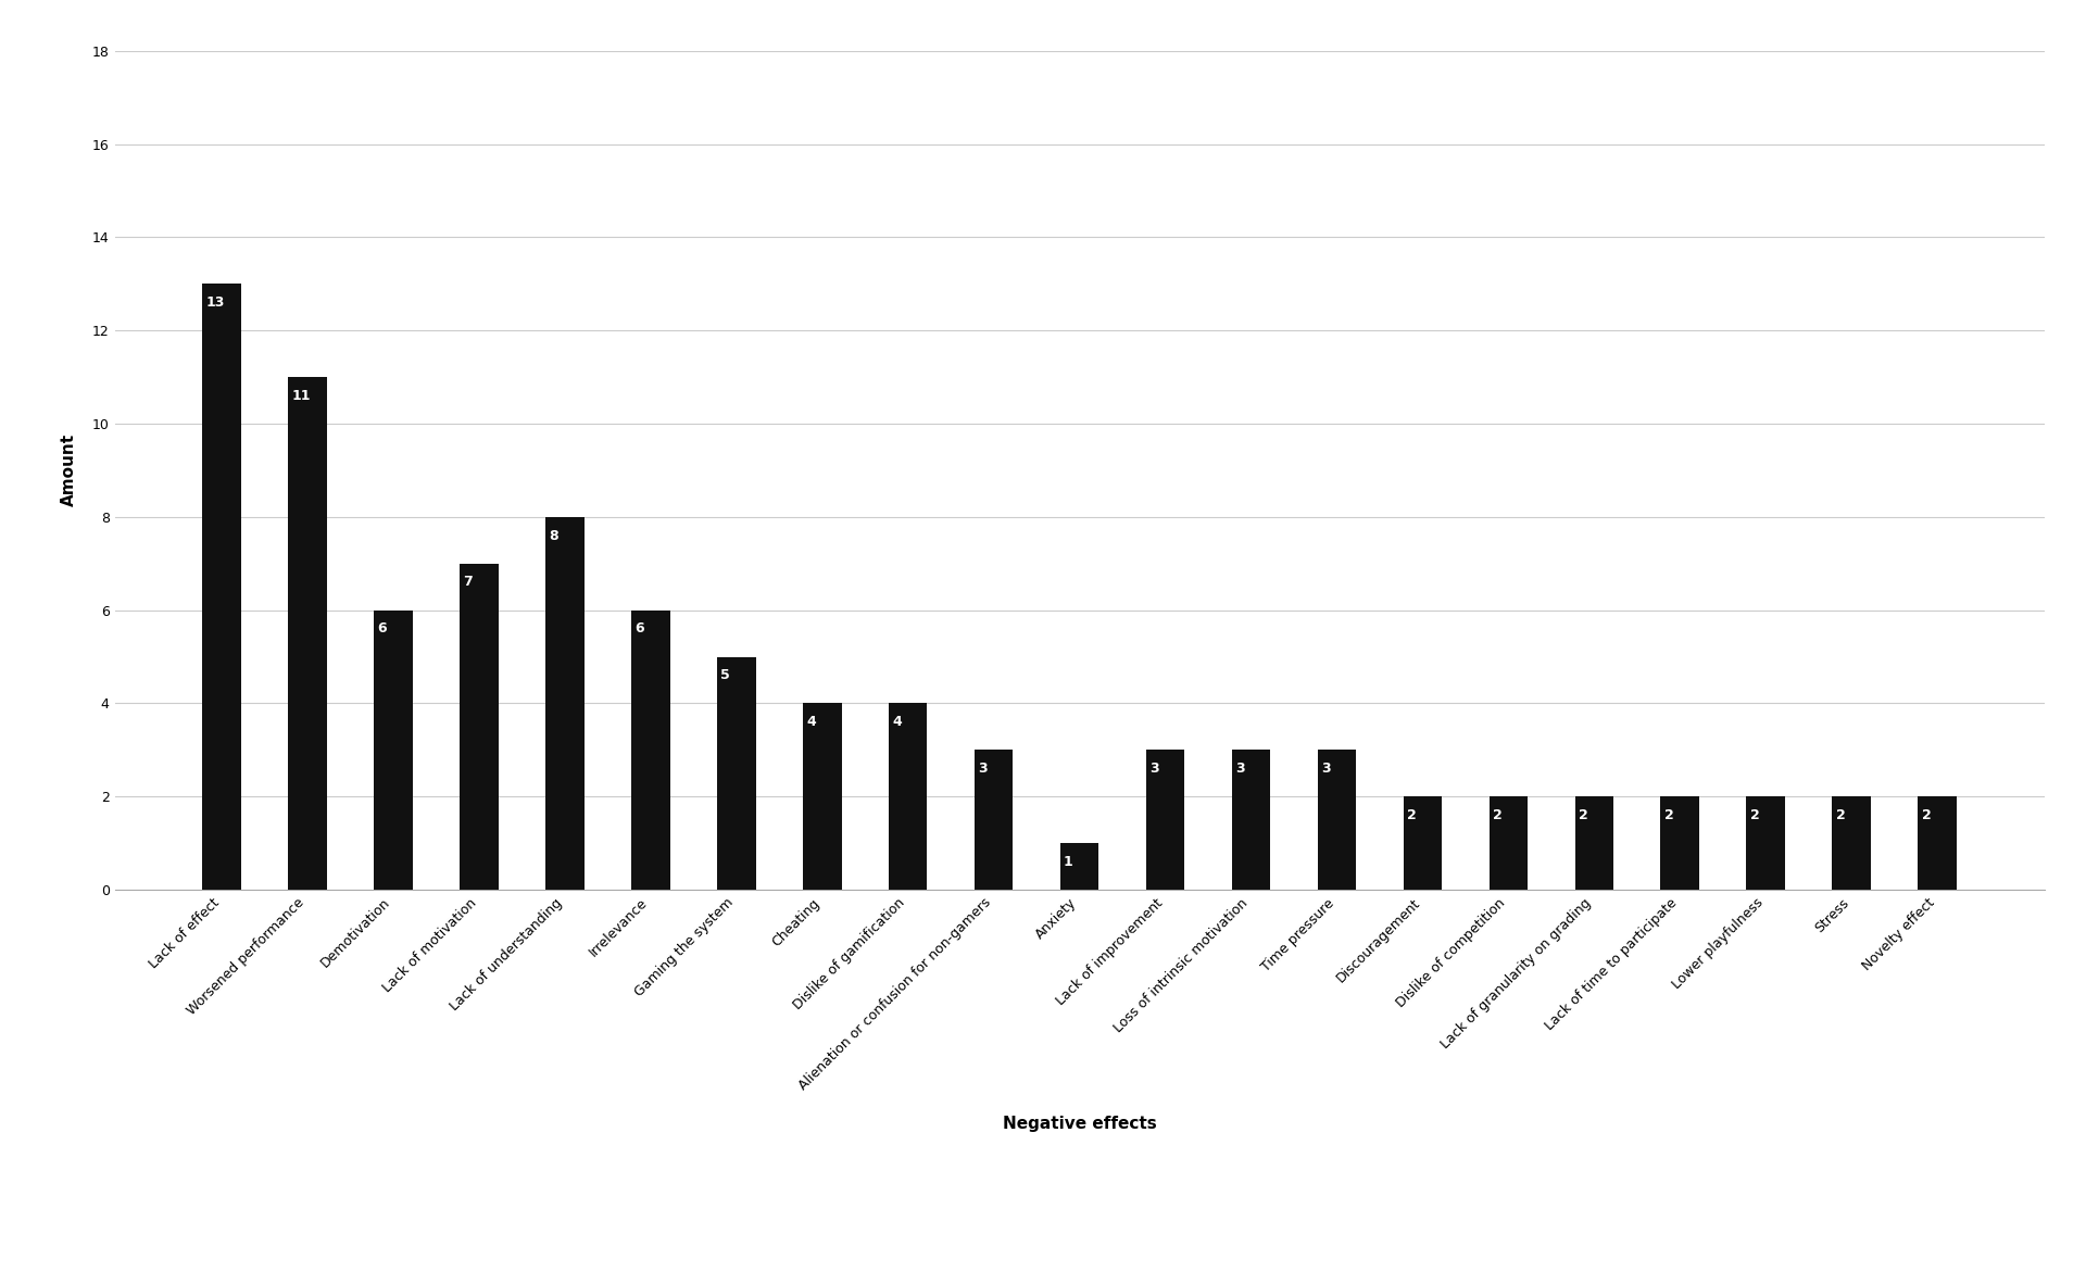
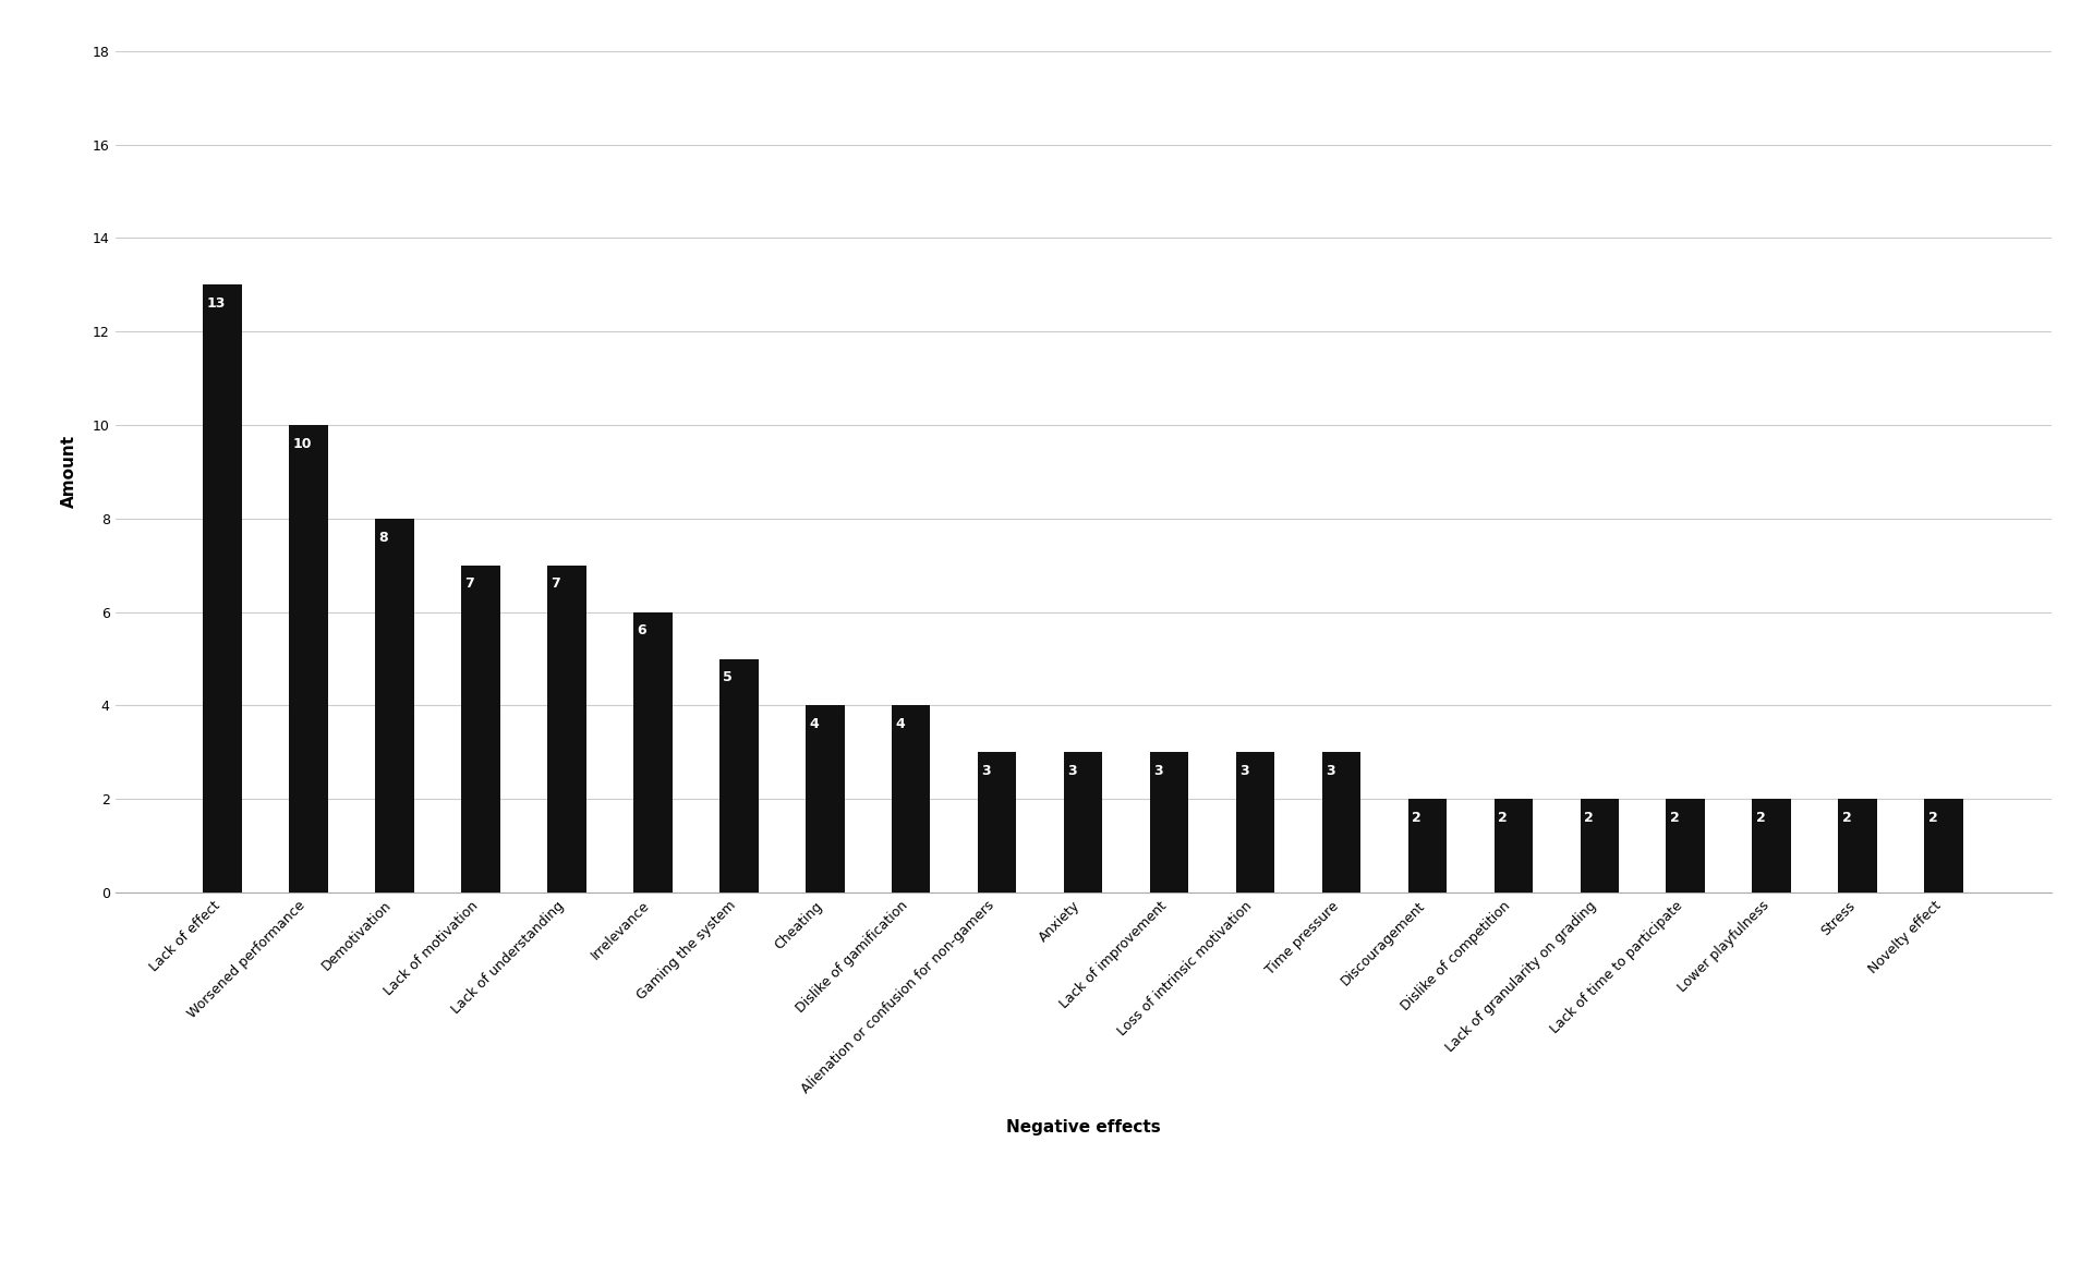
Worsened performance: 11 -> 10
Demotivation: 6 -> 8
Lack of understanding: 8 -> 7
Anxiety: 1 -> 3
